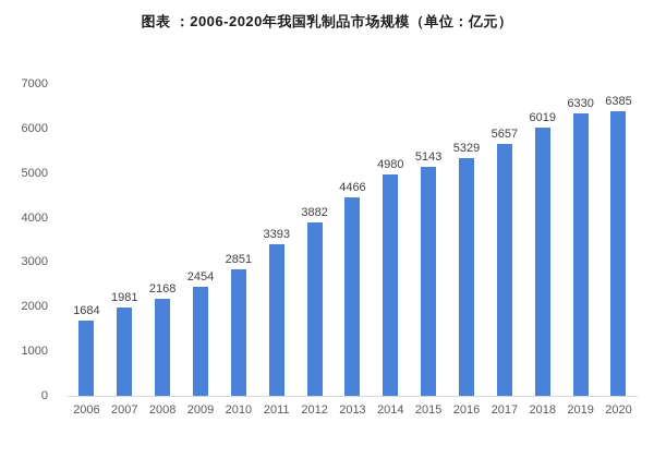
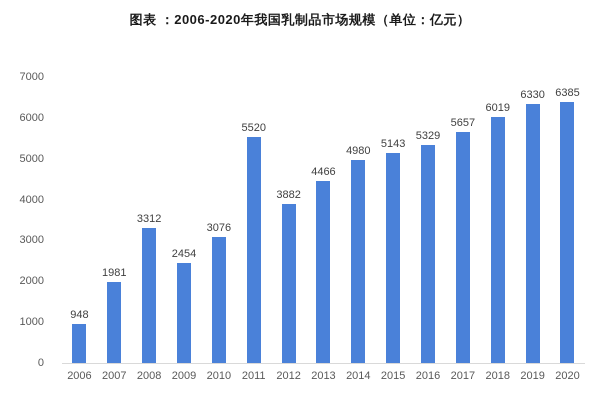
2006: 1684 -> 948
2008: 2168 -> 3312
2010: 2851 -> 3076
2011: 3393 -> 5520
